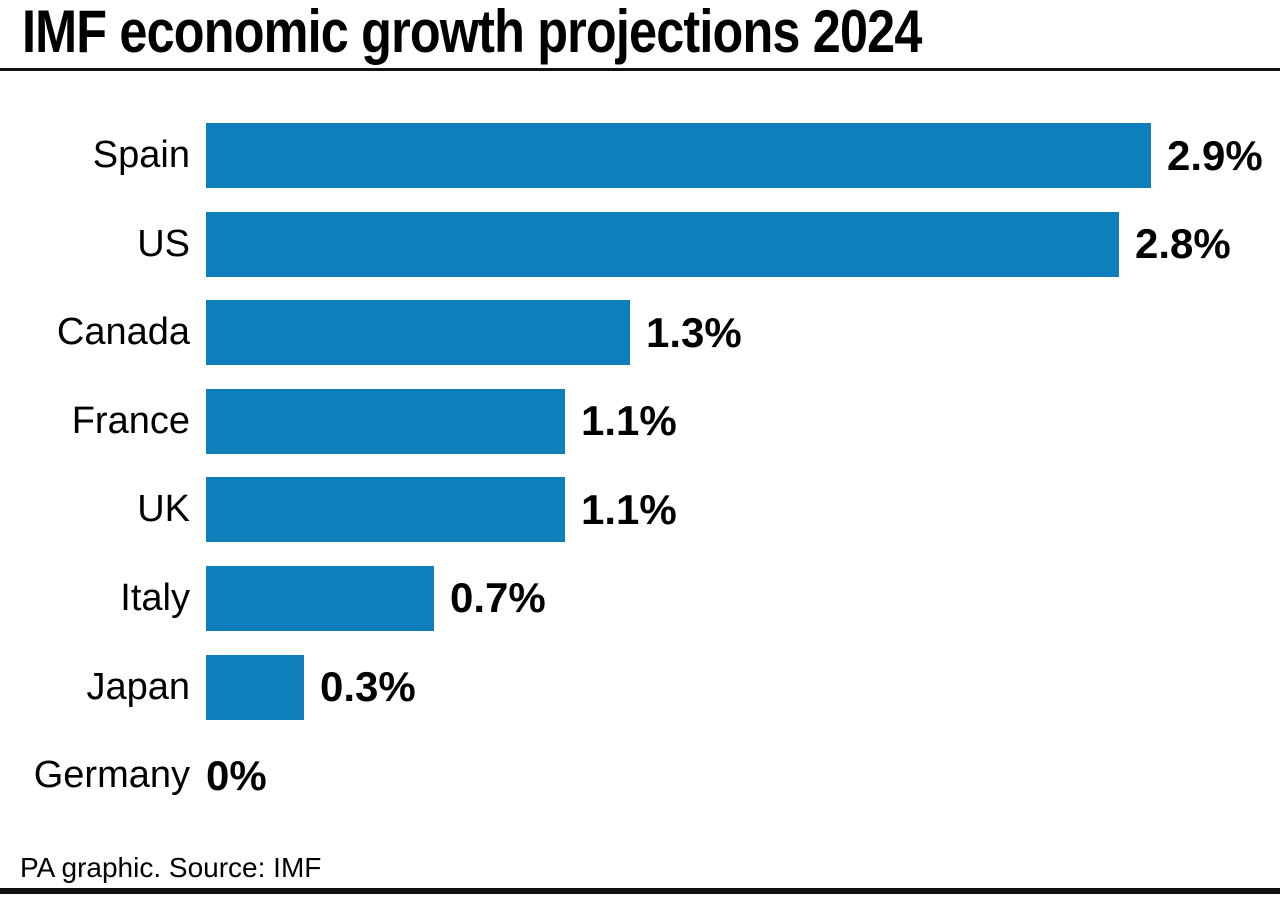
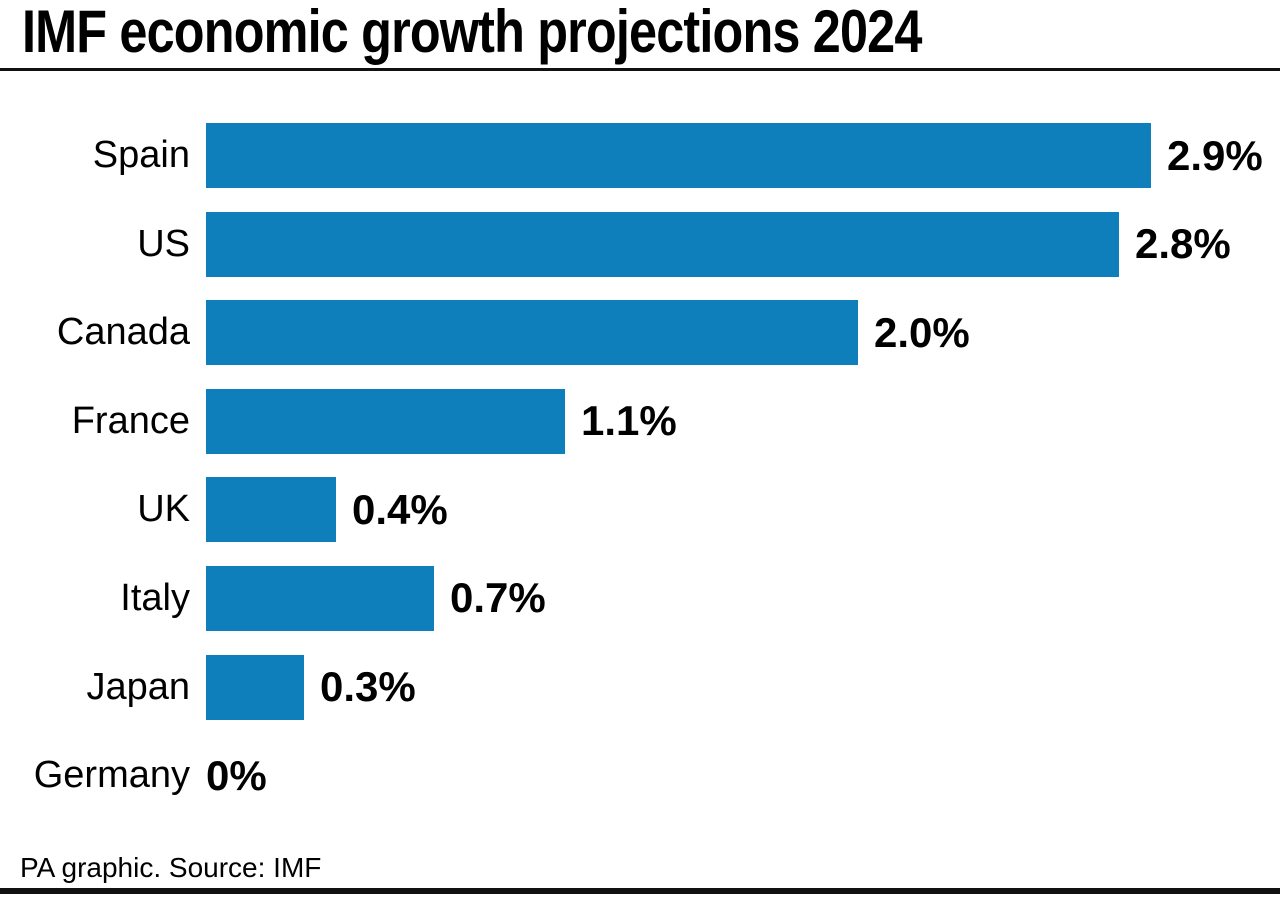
Canada: 1.3% -> 2.0%
UK: 1.1% -> 0.4%
